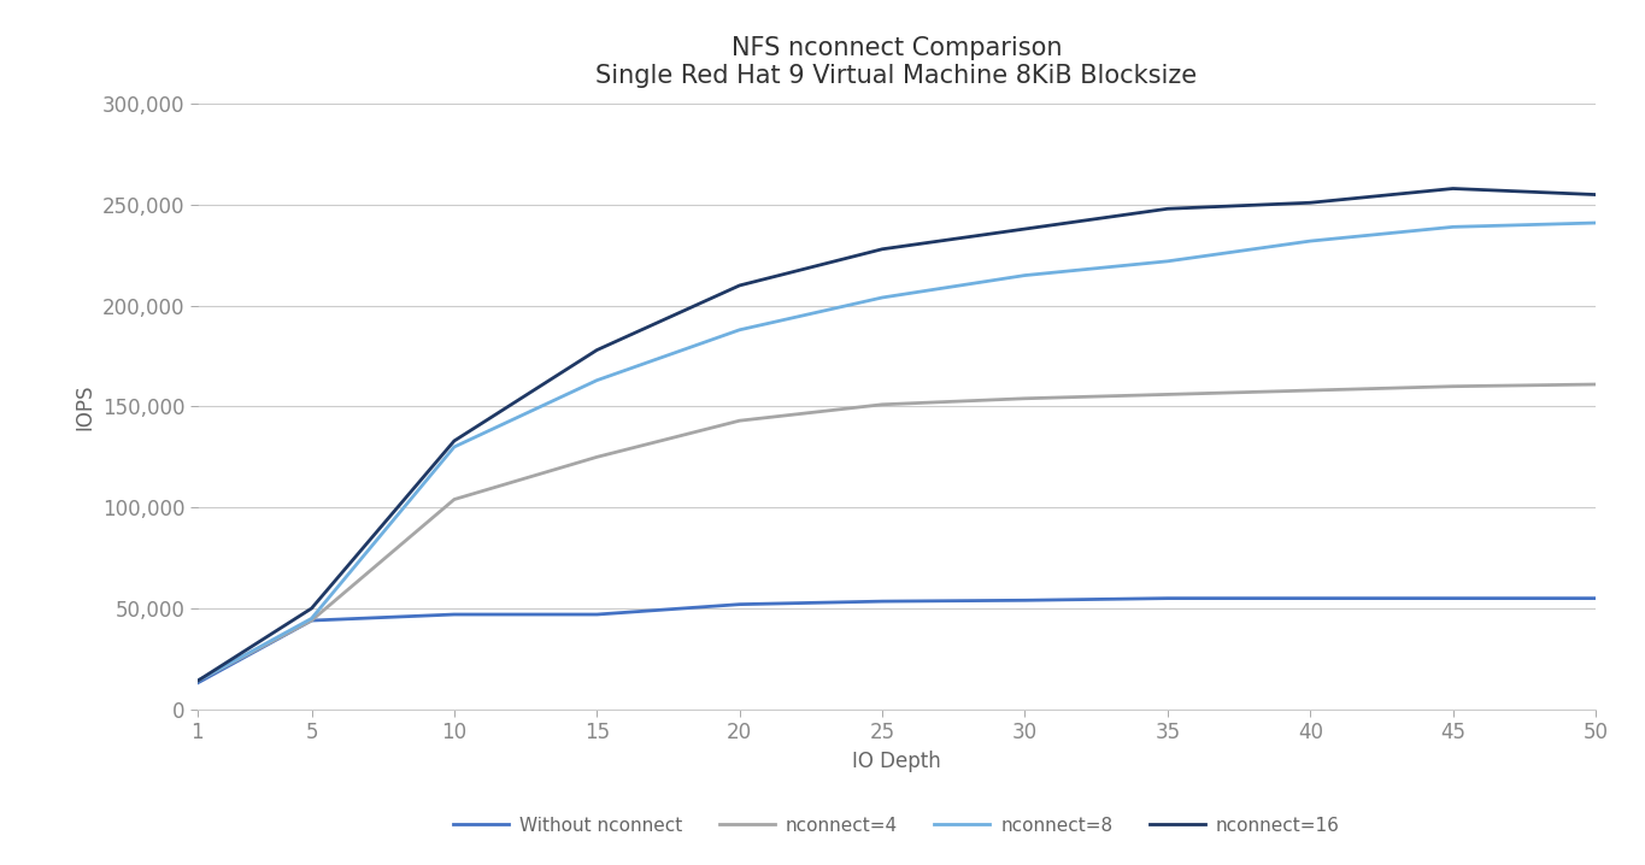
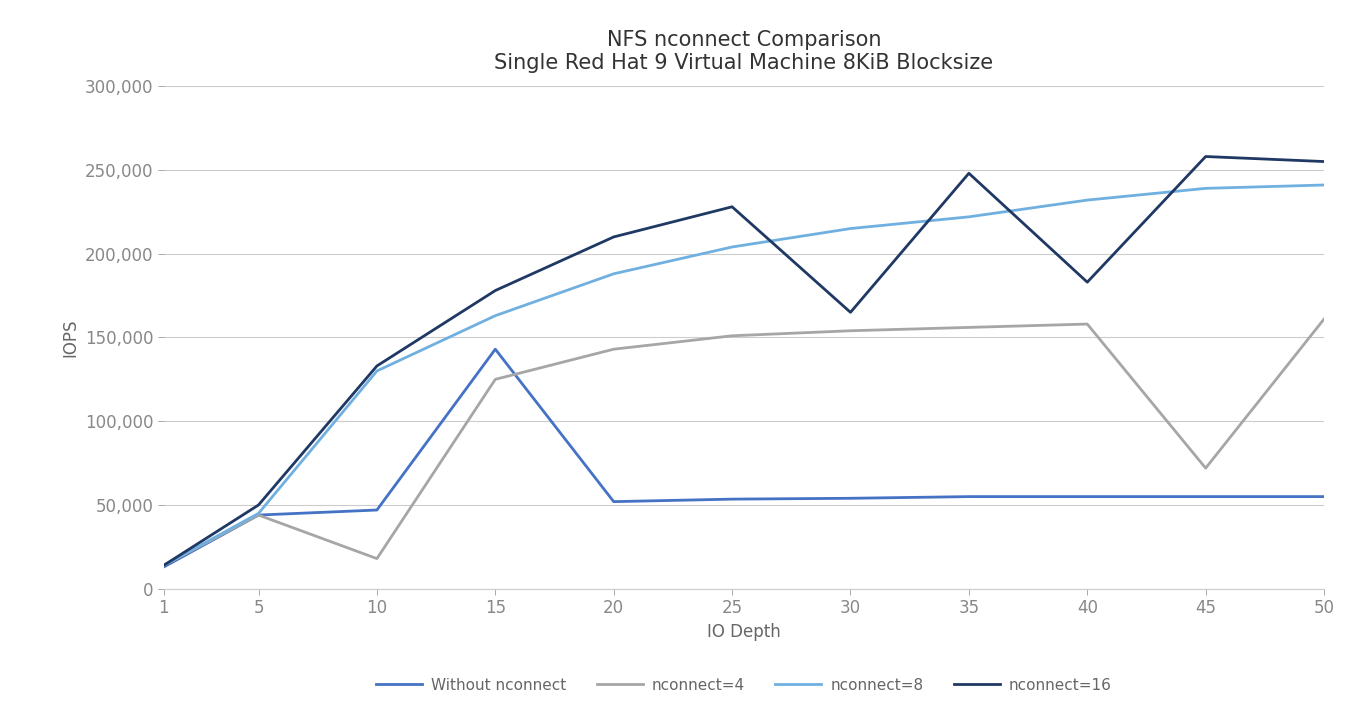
nconnect=4/10: 104,000 -> 18,000
Without nconnect/15: 47,000 -> 143,000
nconnect=16/30: 238,000 -> 165,000
nconnect=16/40: 251,000 -> 183,000
nconnect=4/45: 160,000 -> 72,000
